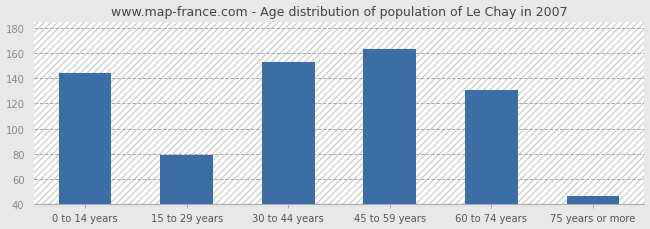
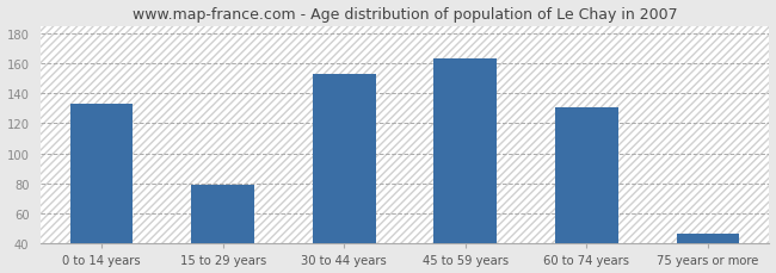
0 to 14 years: 144 -> 133
